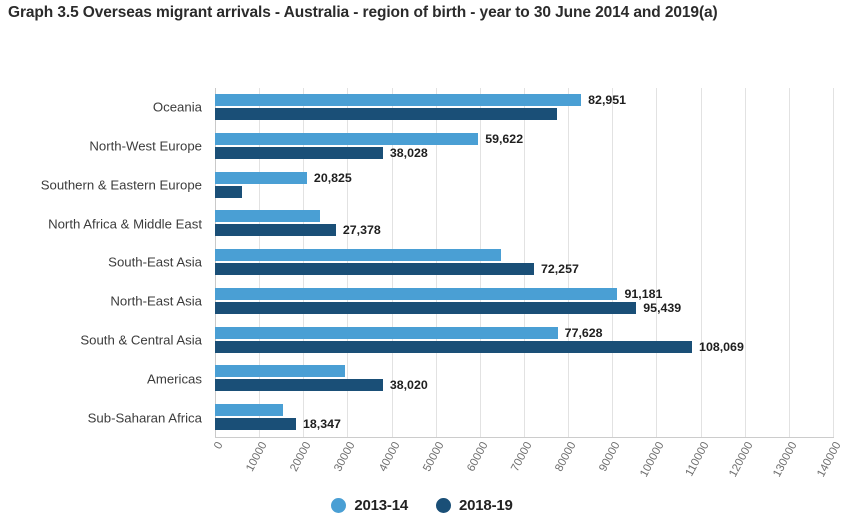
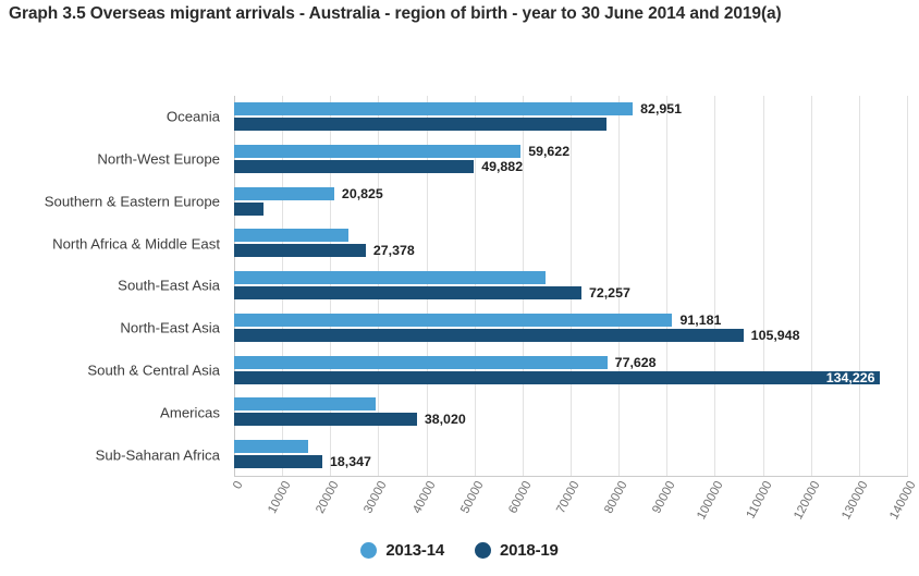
2018-19/North-West Europe: 38,028 -> 49,882
2018-19/North-East Asia: 95,439 -> 105,948
2018-19/South & Central Asia: 108,069 -> 134,226
